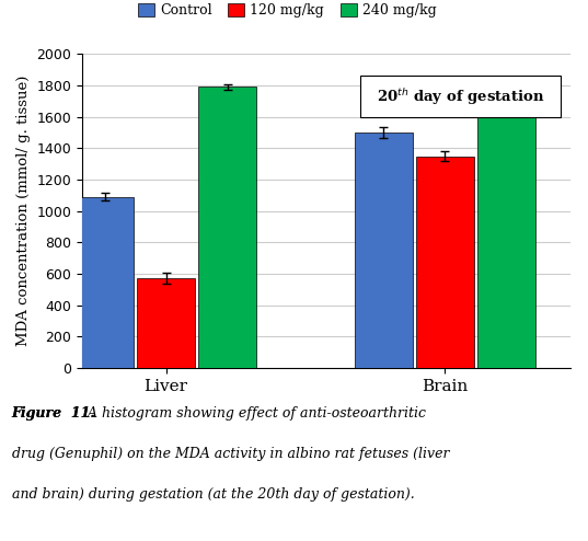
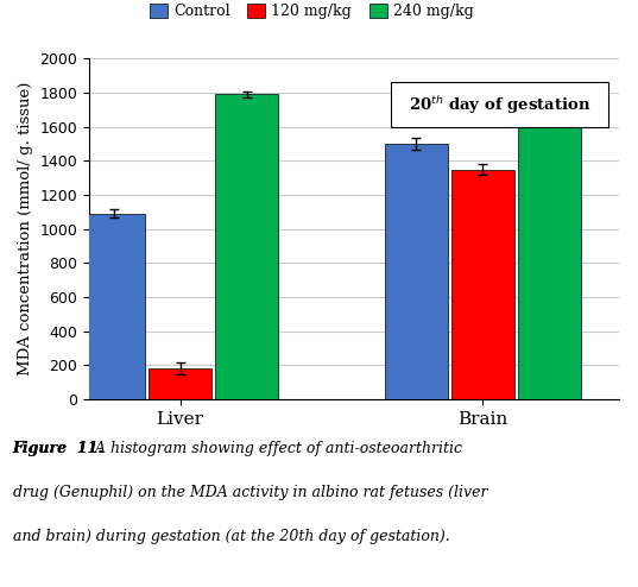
120 mg/kg/Liver: 570 -> 180
